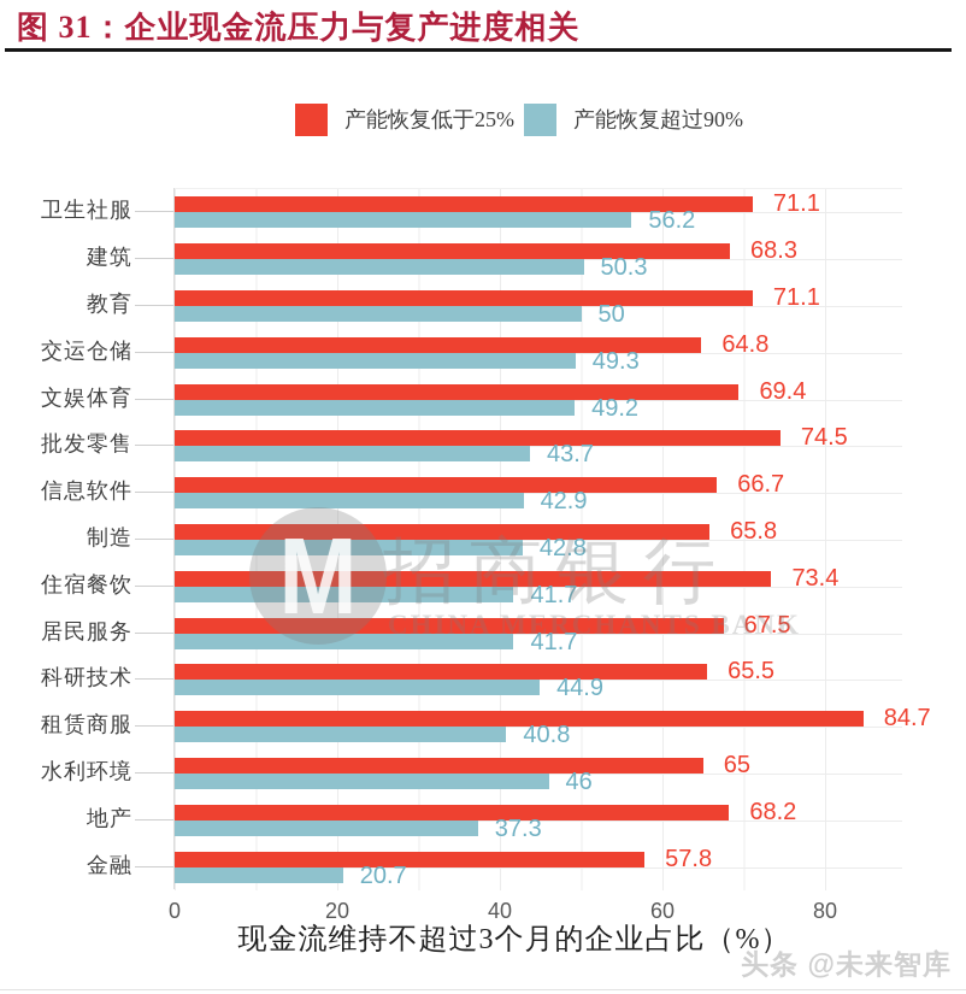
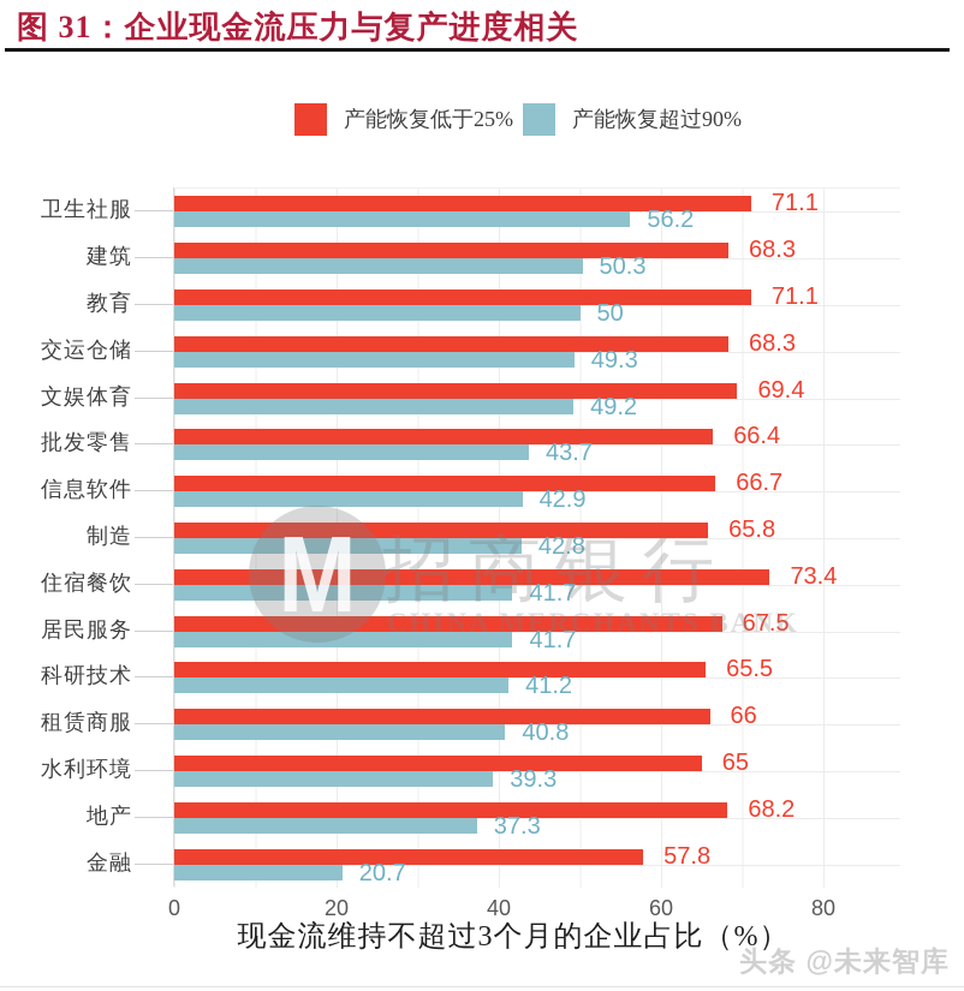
产能恢复低于25%/交运仓储: 64.8 -> 68.3
产能恢复低于25%/批发零售: 74.5 -> 66.4
产能恢复超过90%/科研技术: 44.9 -> 41.2
产能恢复低于25%/租赁商服: 84.7 -> 66
产能恢复超过90%/水利环境: 46 -> 39.3
